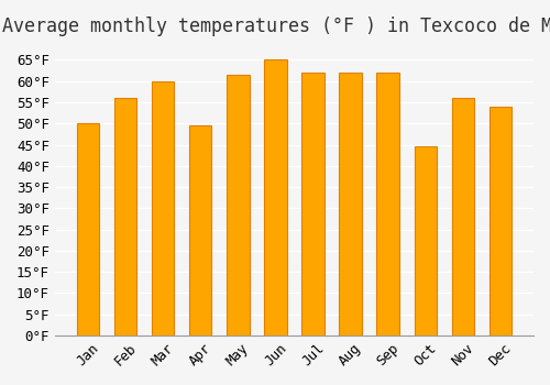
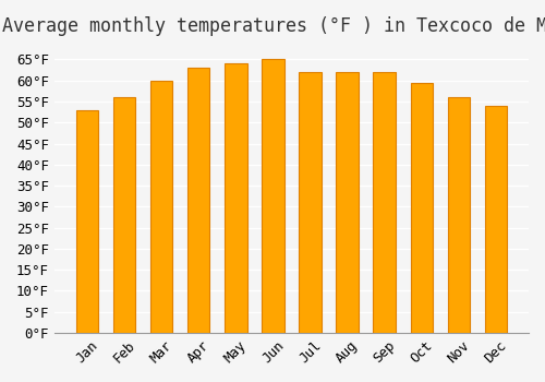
Jan: 50.0°F -> 53.0°F
Apr: 49.5°F -> 63.0°F
May: 61.5°F -> 64.0°F
Oct: 44.5°F -> 59.5°F
